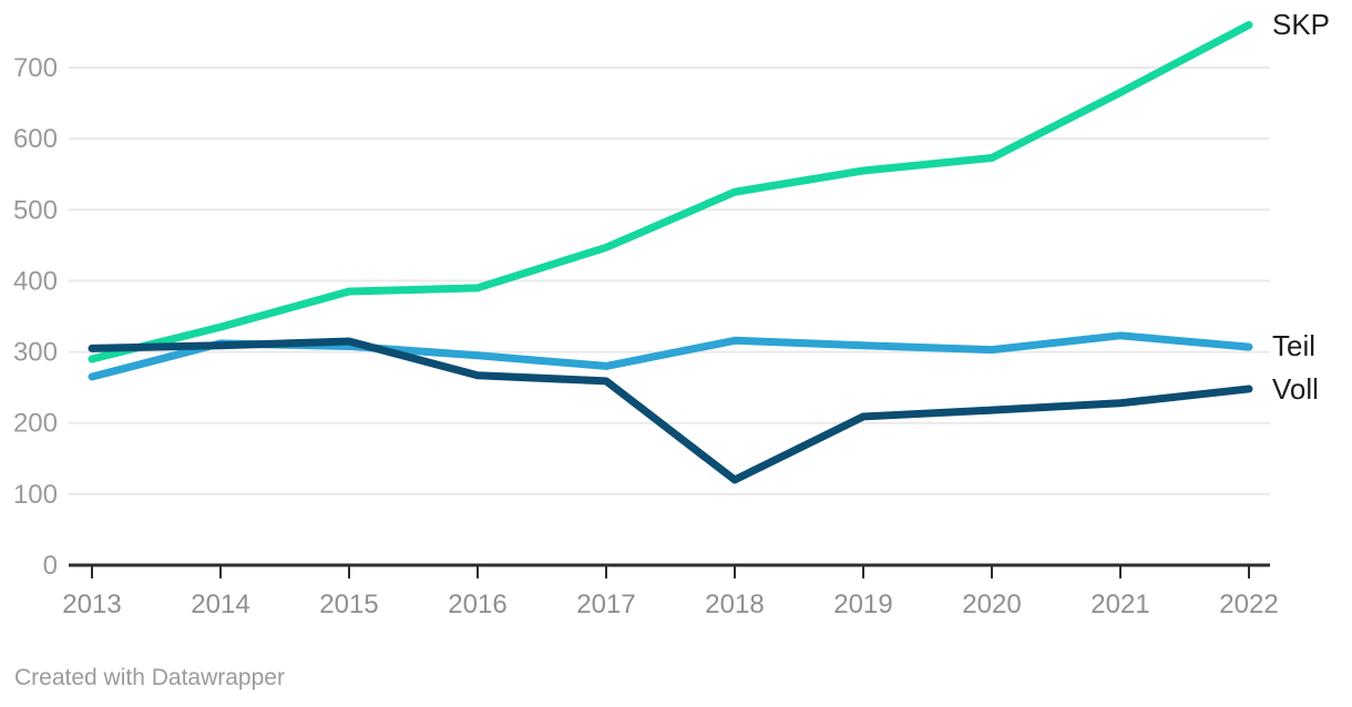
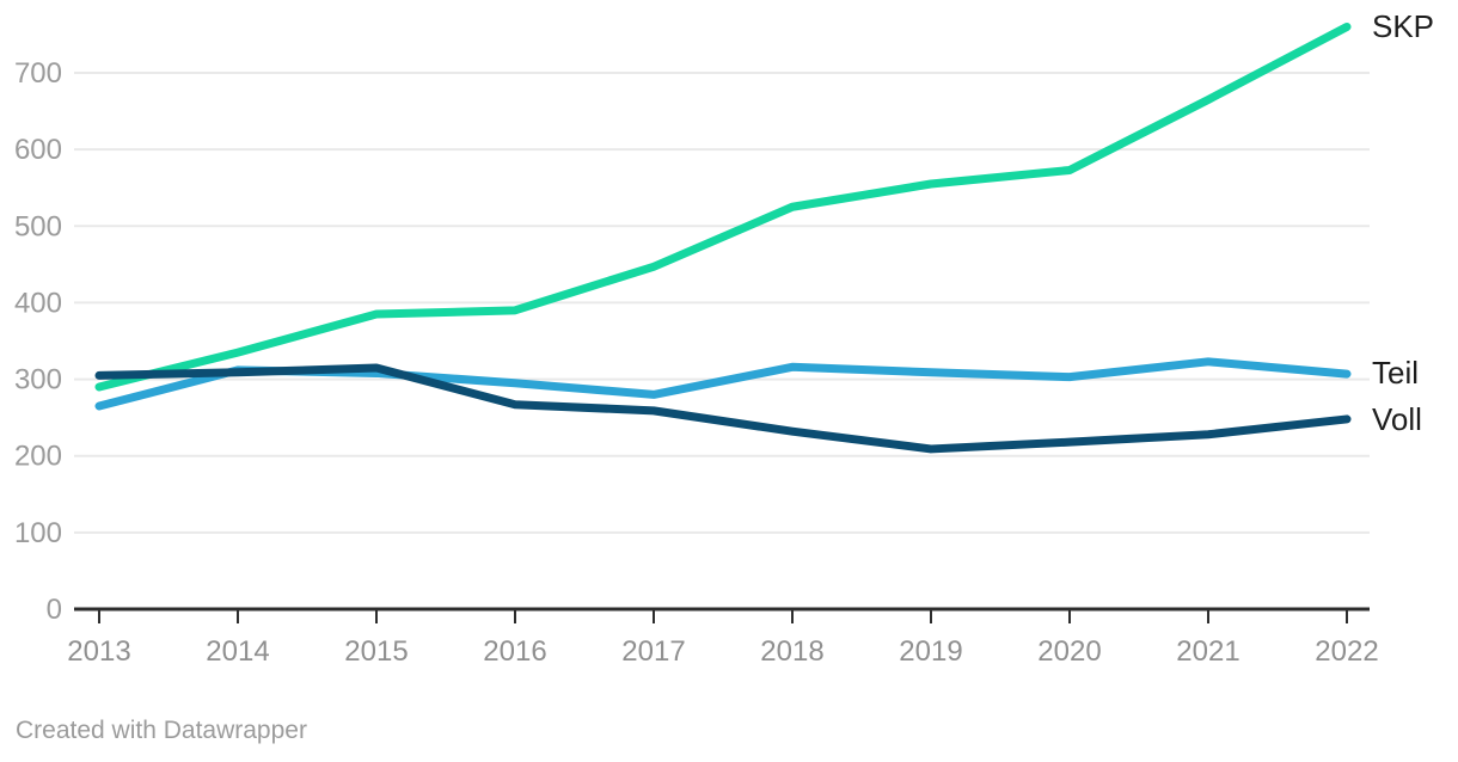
Voll/2018: 120 -> 230
